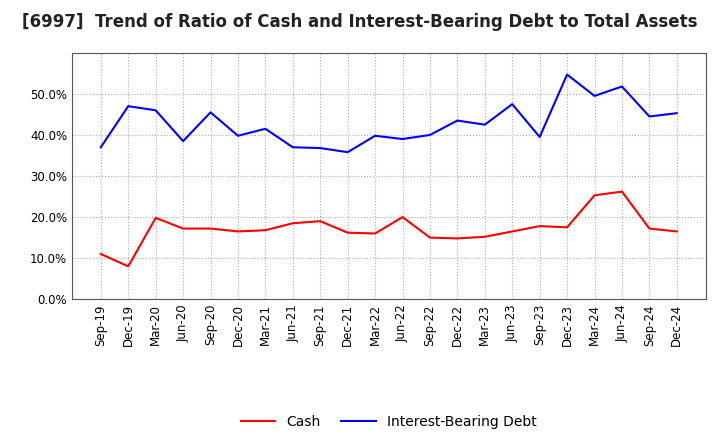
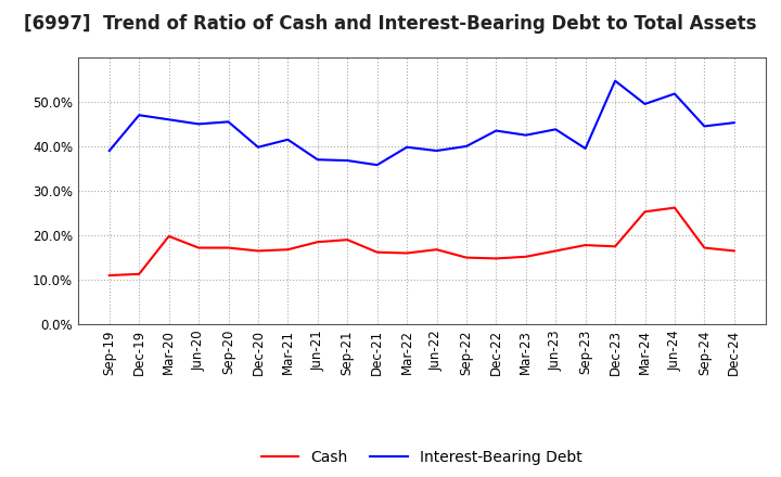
Interest-Bearing Debt/Sep-19: 37.0% -> 39.0%
Cash/Dec-19: 8.0% -> 11.3%
Interest-Bearing Debt/Jun-20: 38.5% -> 45.0%
Cash/Jun-22: 20.0% -> 16.8%
Interest-Bearing Debt/Jun-23: 47.5% -> 43.8%
